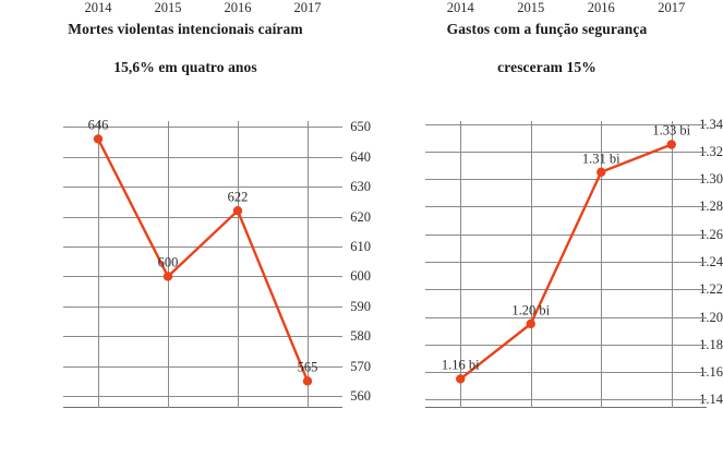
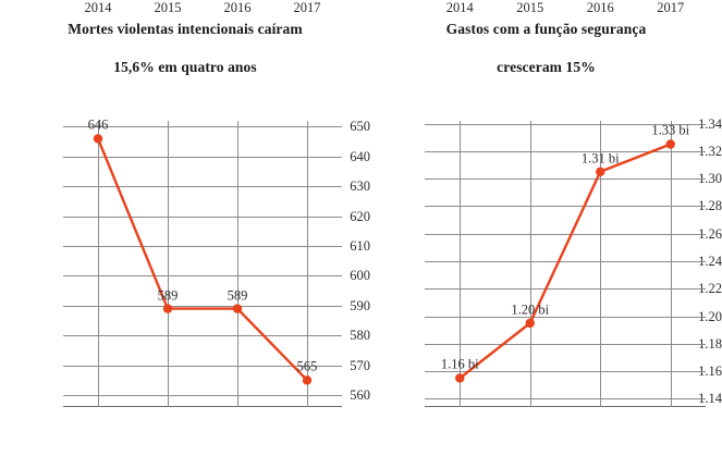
Mortes violentas intencionais caíram 15,6% em quatro anos/2015: 600 -> 589
Mortes violentas intencionais caíram 15,6% em quatro anos/2016: 622 -> 589
